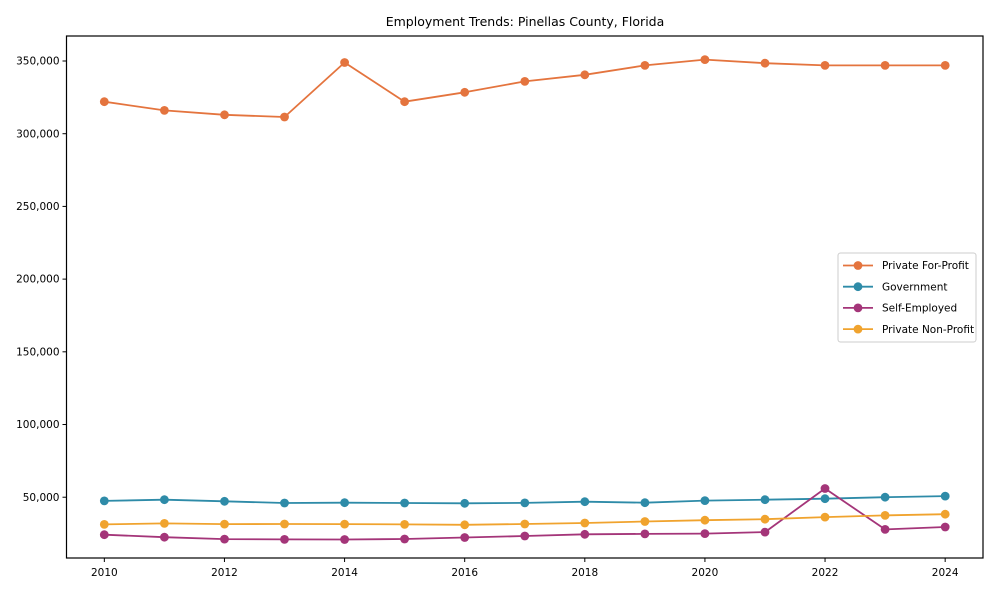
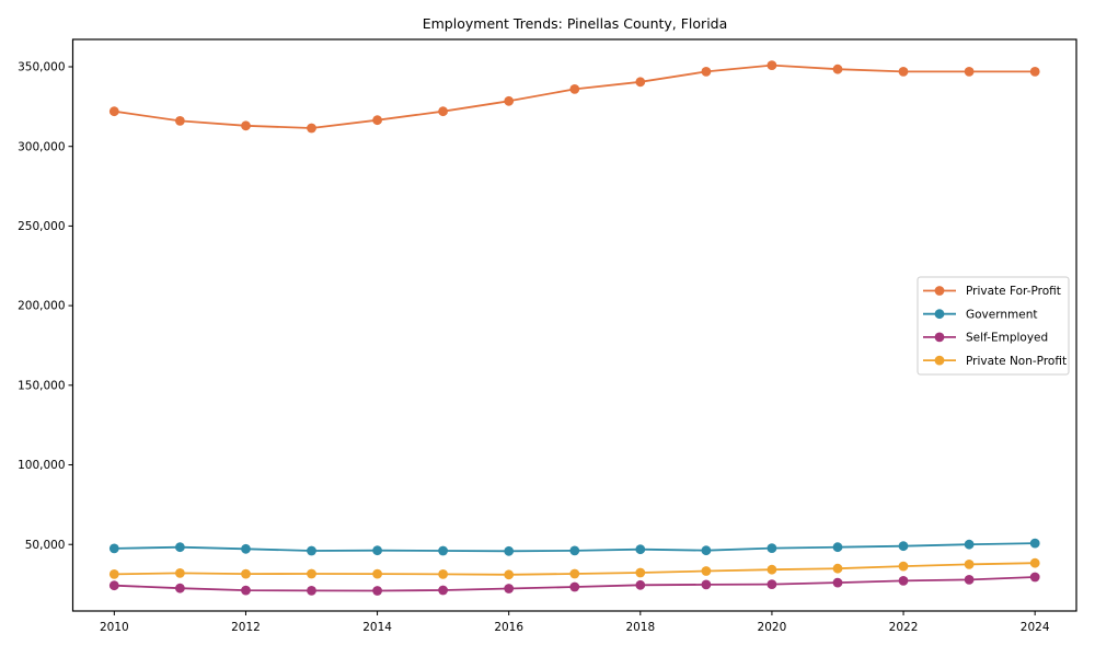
Private For-Profit/2014: 349000 -> 316000
Self-Employed/2022: 56000 -> 27000
